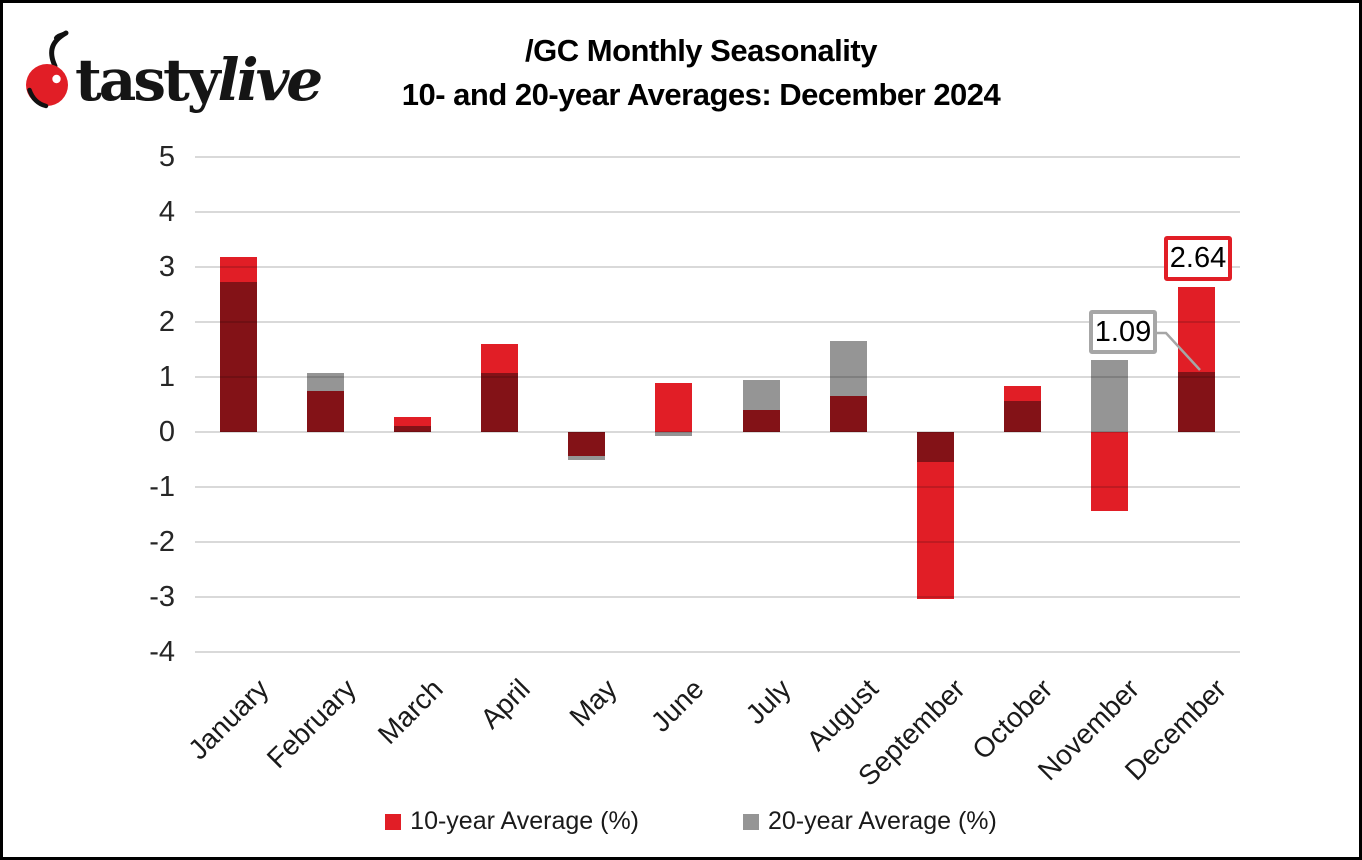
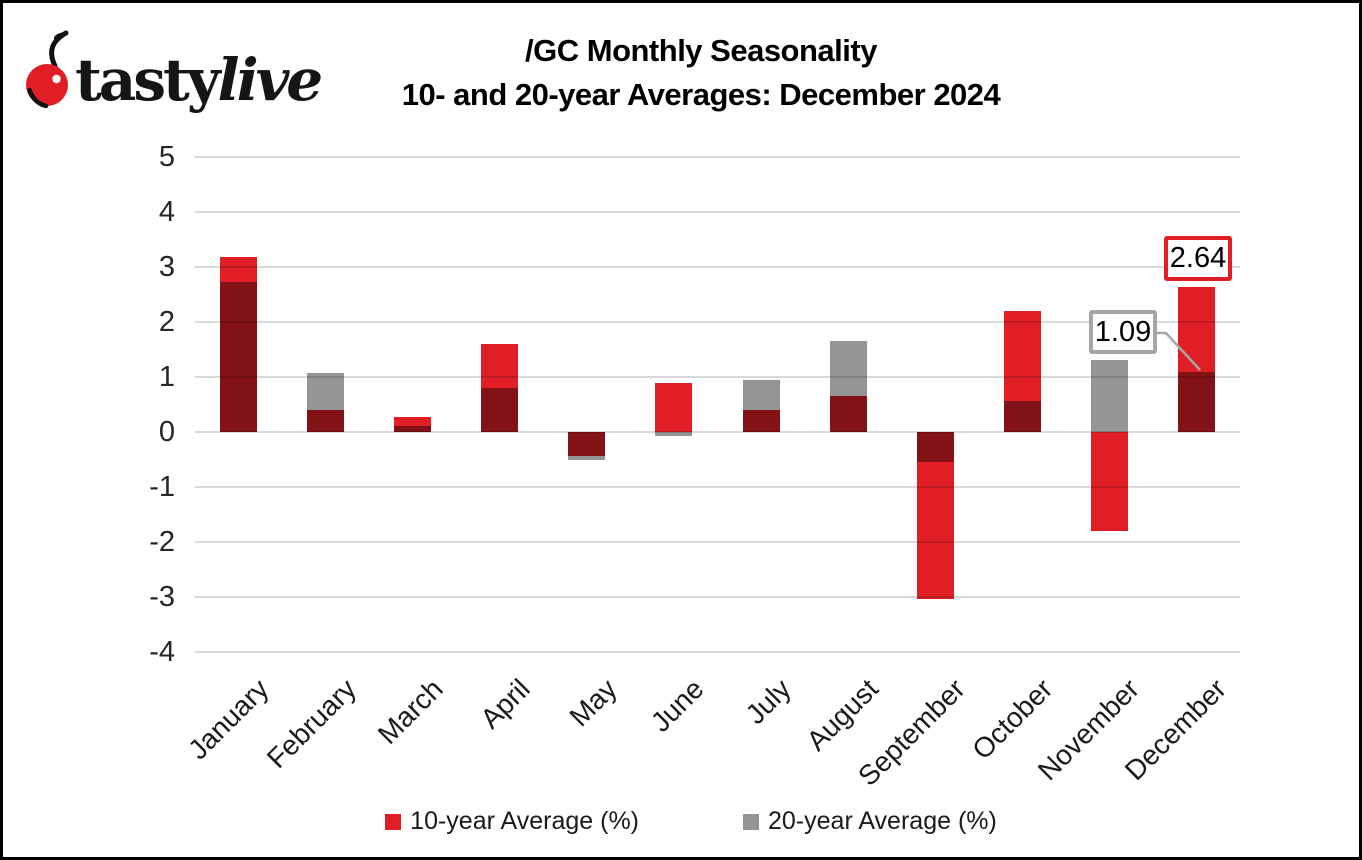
10-year Average (%)/February: 0.7 -> 0.4
20-year Average (%)/April: 1.1 -> 0.8
10-year Average (%)/October: 0.8 -> 2.2
10-year Average (%)/November: -1.4 -> -1.8
